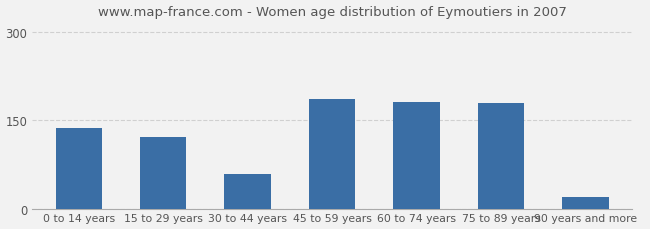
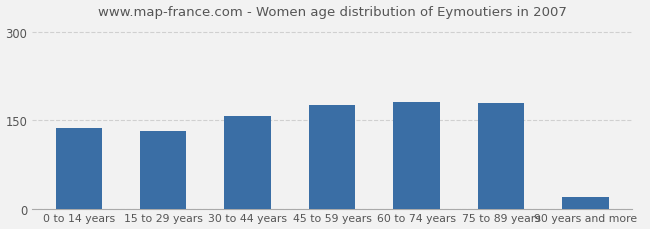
15 to 29 years: 122 -> 132
30 to 44 years: 58 -> 157
45 to 59 years: 186 -> 175
